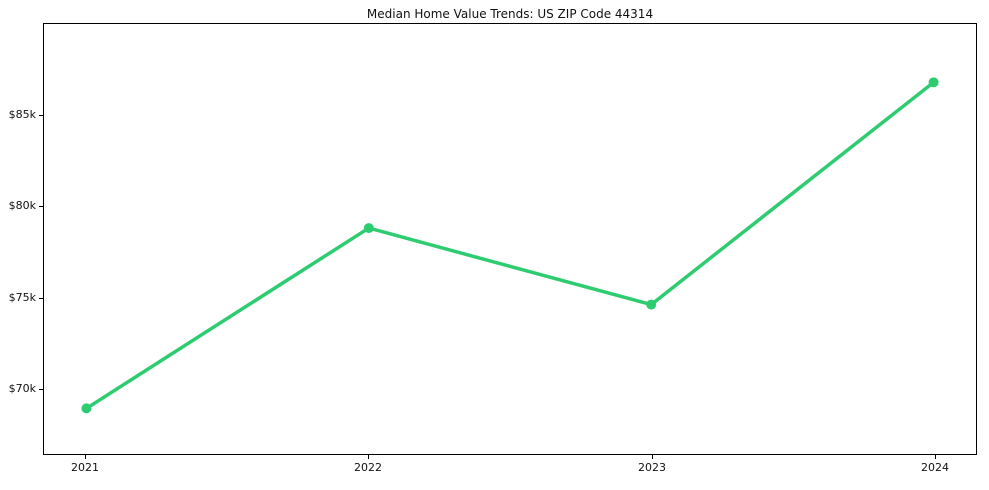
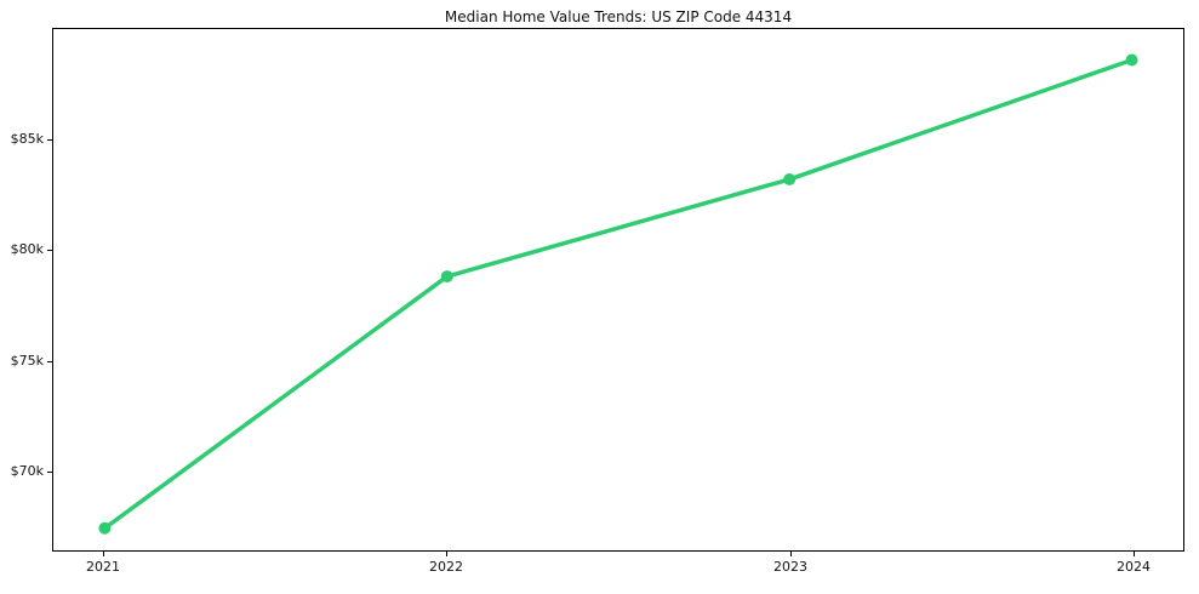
2021: $68.9k -> $67.4k
2023: $74.6k -> $83.2k
2024: $86.8k -> $88.6k
